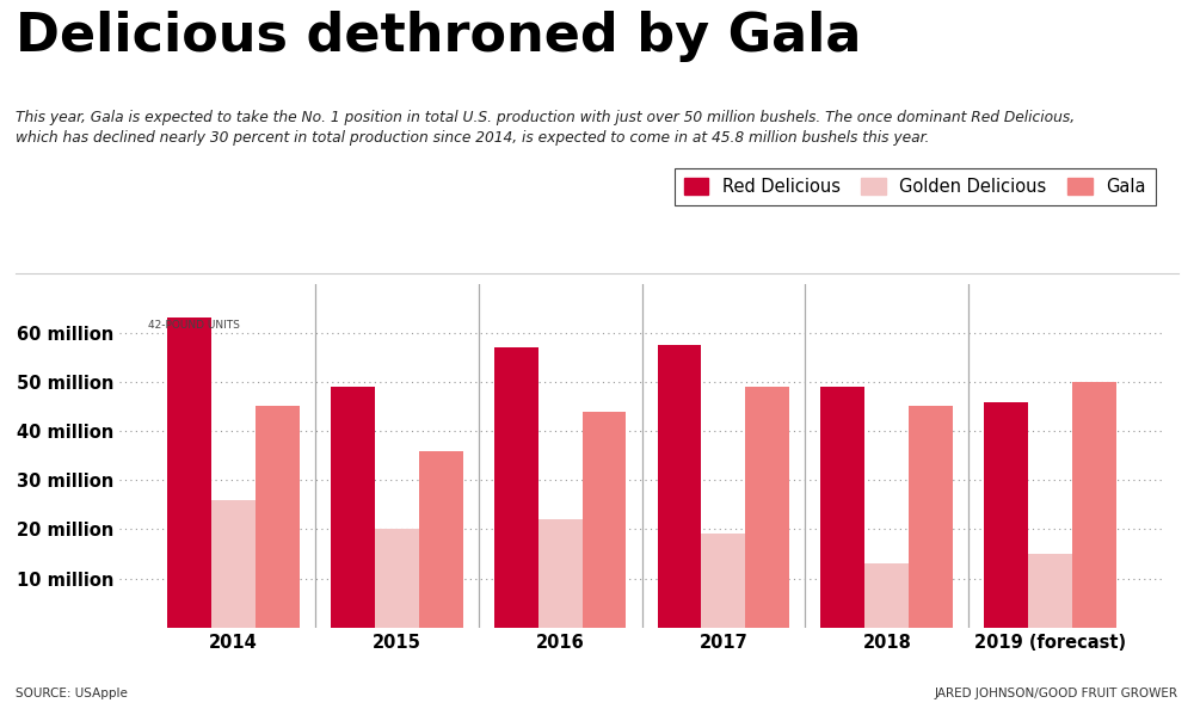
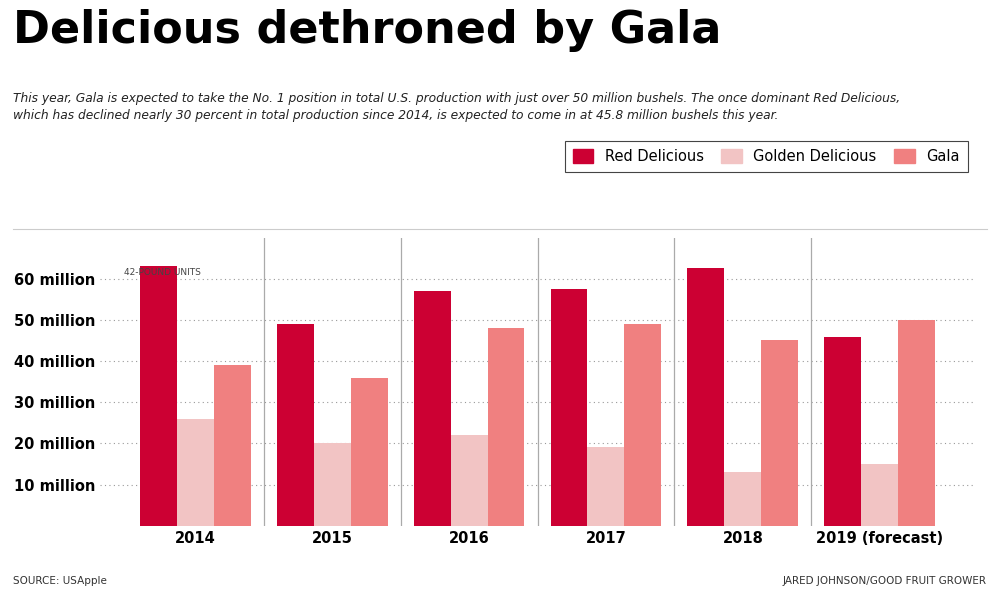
Gala/2014: 45 million -> 39 million
Gala/2016: 44 million -> 48 million
Red Delicious/2018: 49.0 million -> 62.5 million
